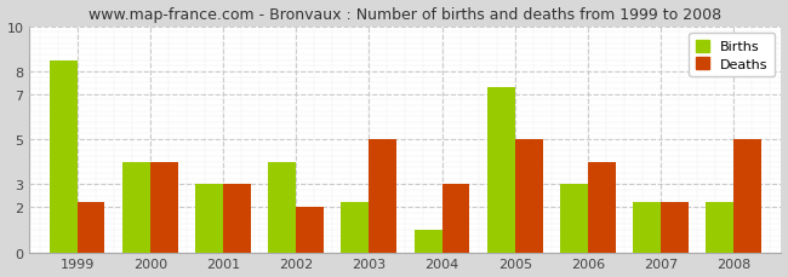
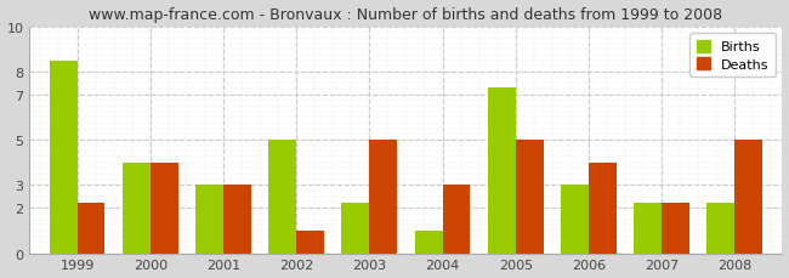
Births/2002: 4.0 -> 5.0
Deaths/2002: 2.0 -> 1.0
